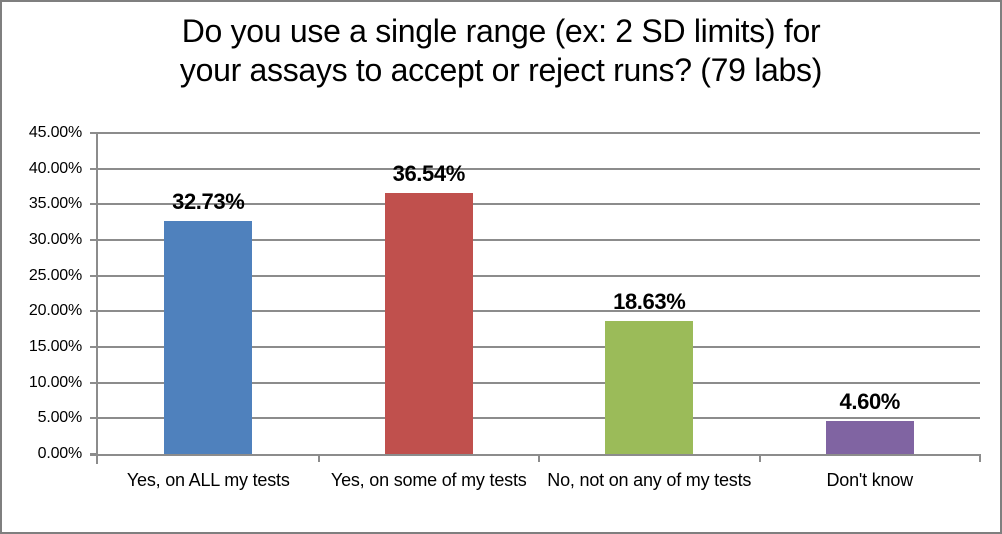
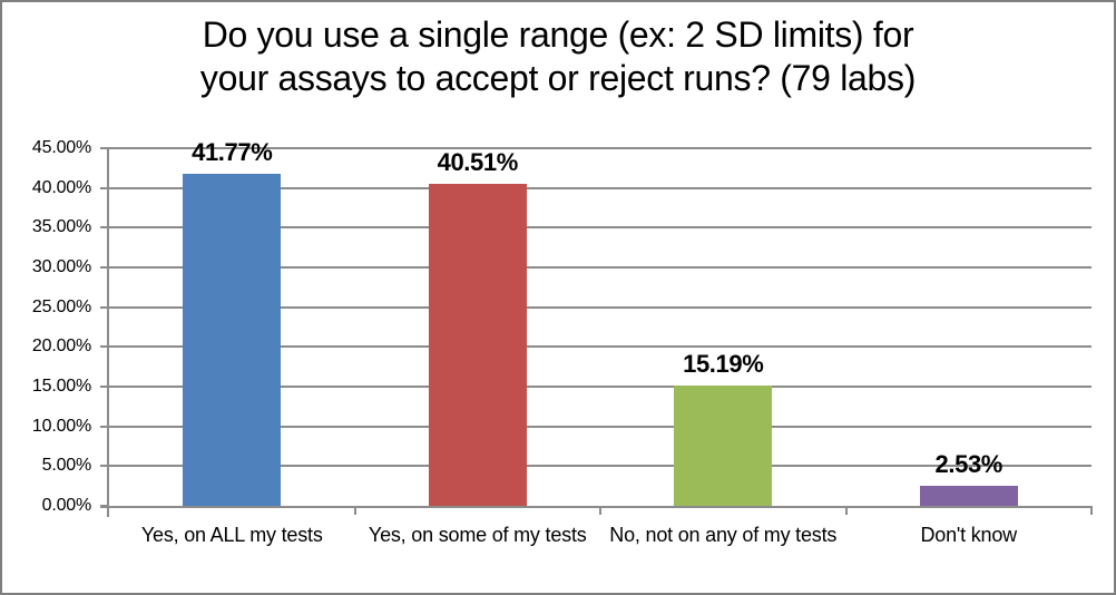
Yes, on ALL my tests: 32.73% -> 41.77%
Yes, on some of my tests: 36.54% -> 40.51%
No, not on any of my tests: 18.63% -> 15.19%
Don't know: 4.60% -> 2.53%
